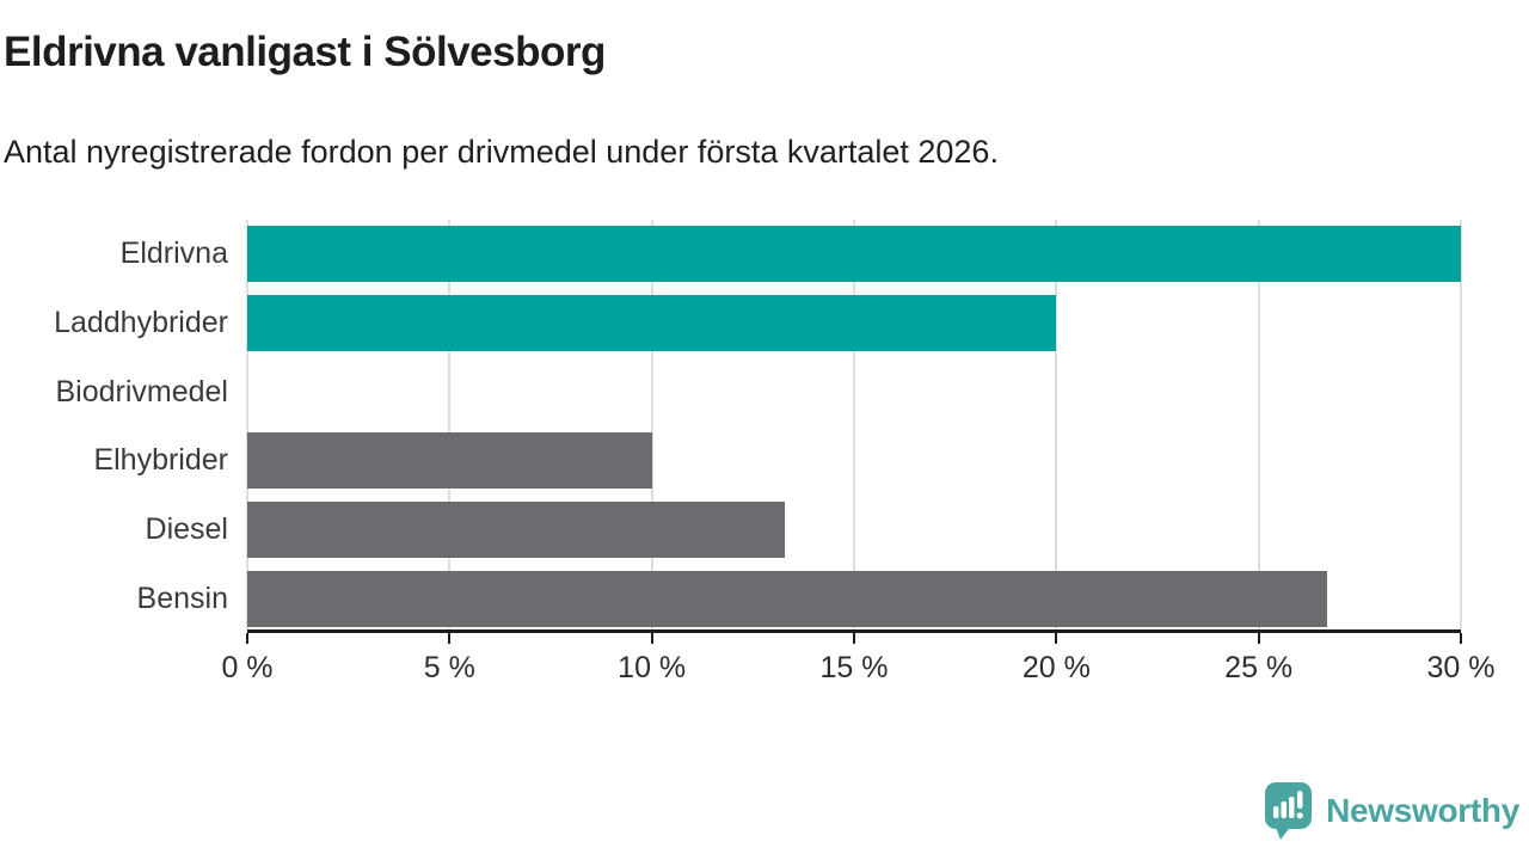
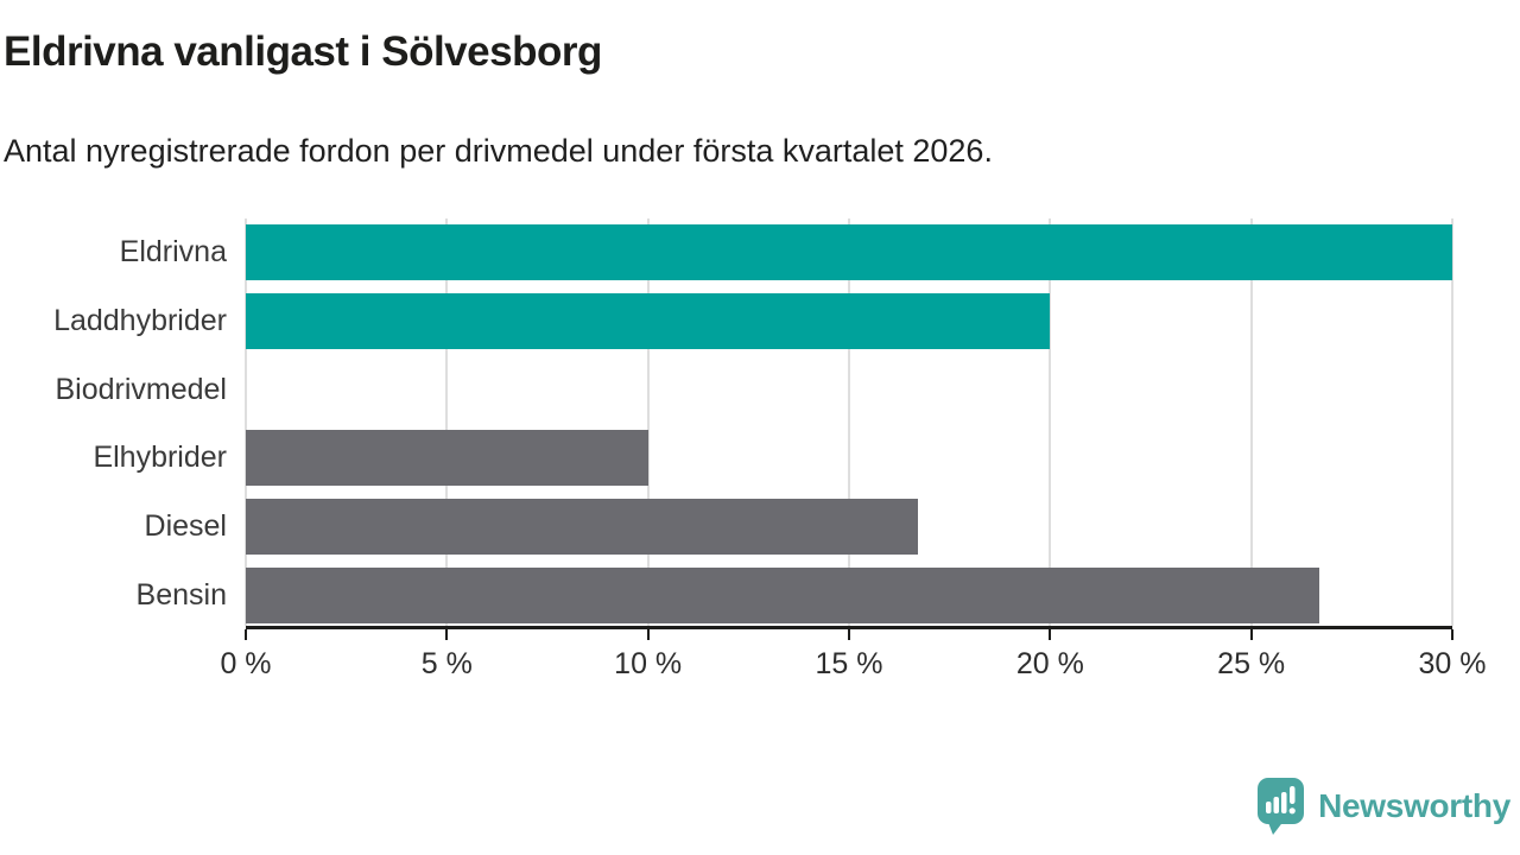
Diesel: 13.3% -> 16.7%
